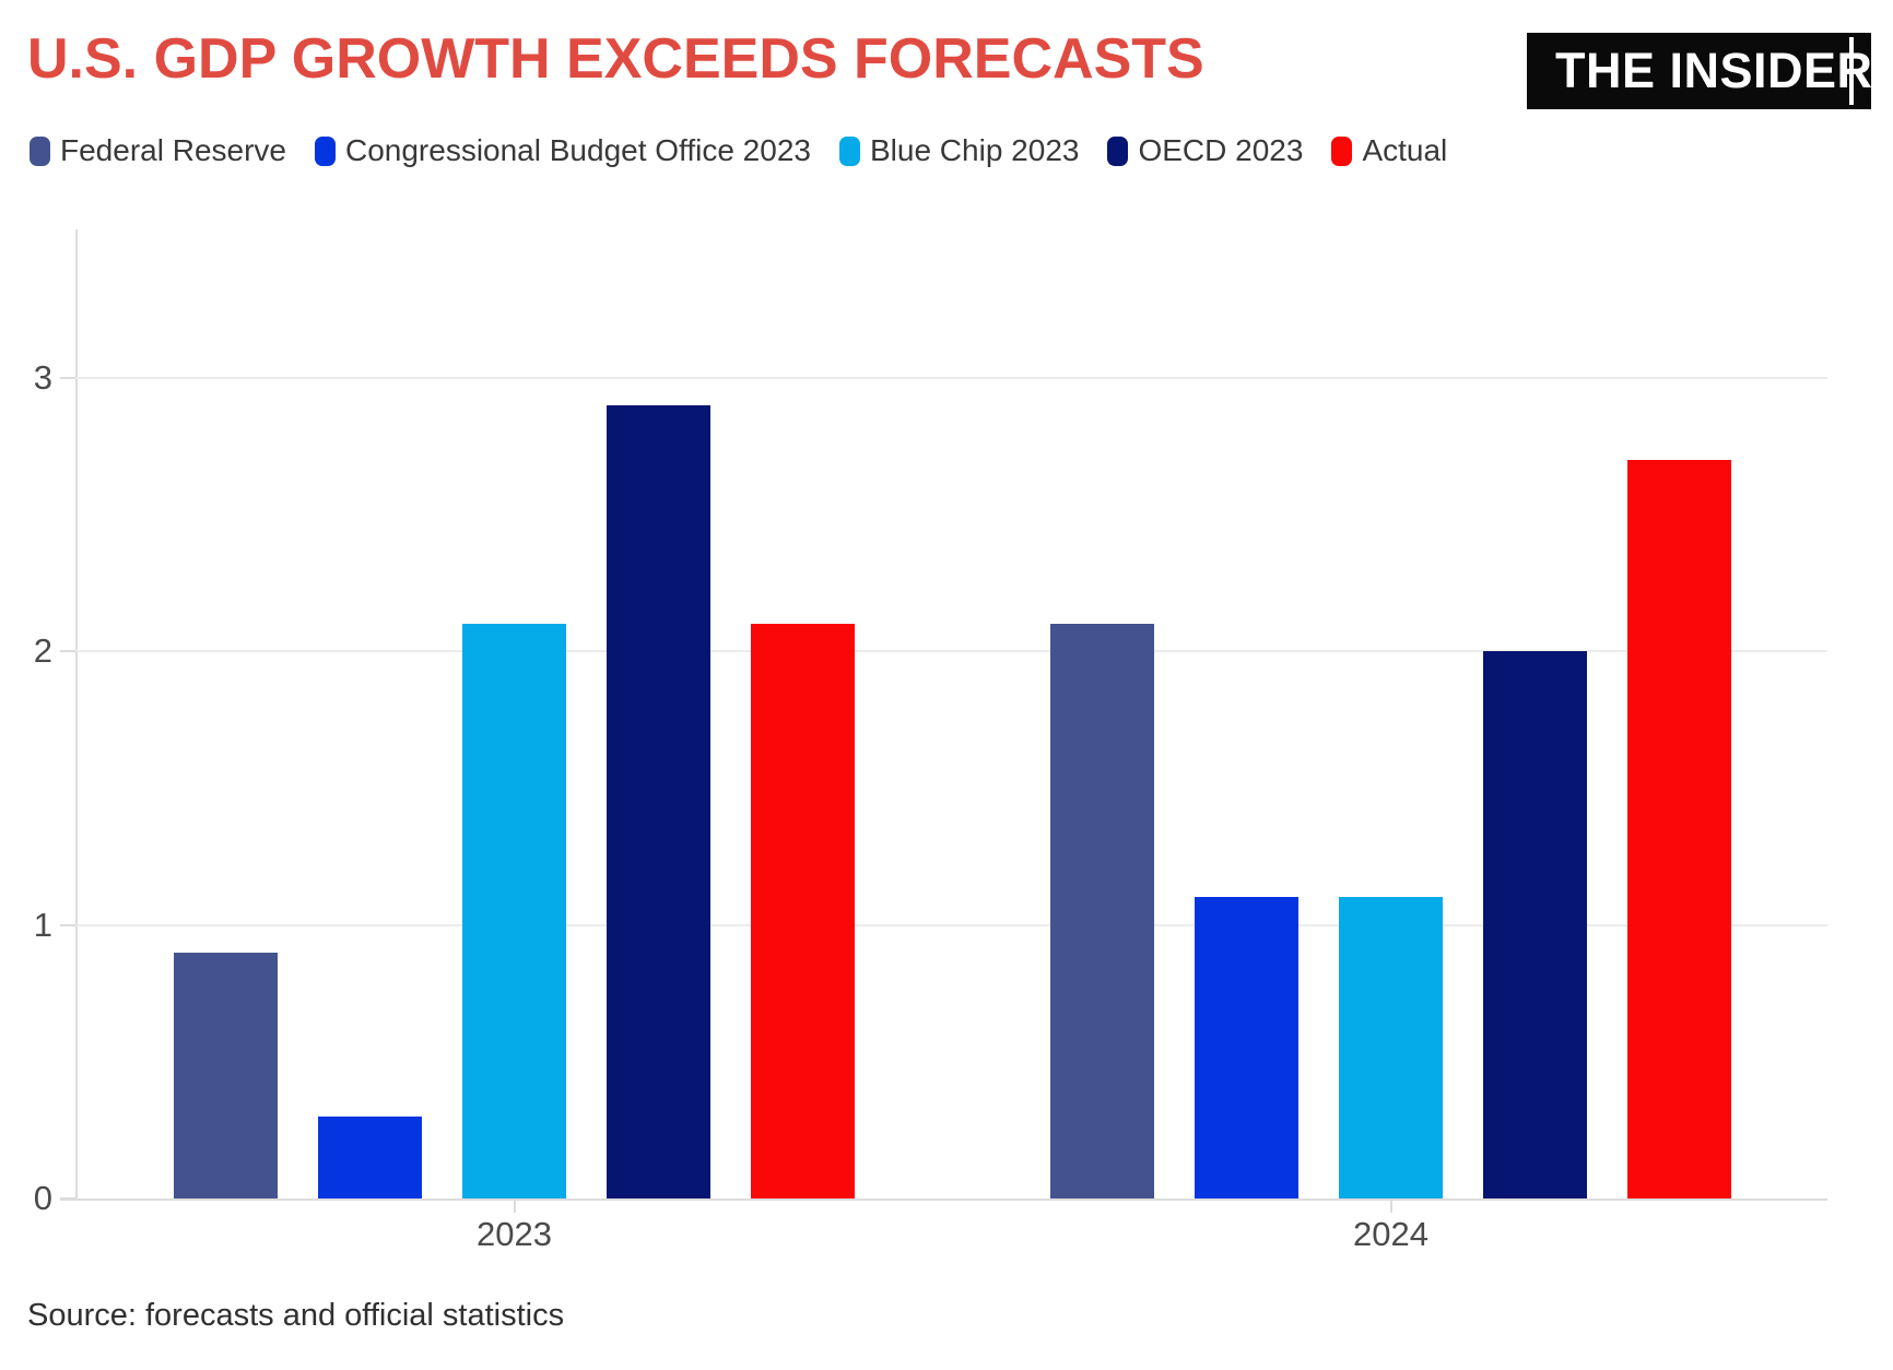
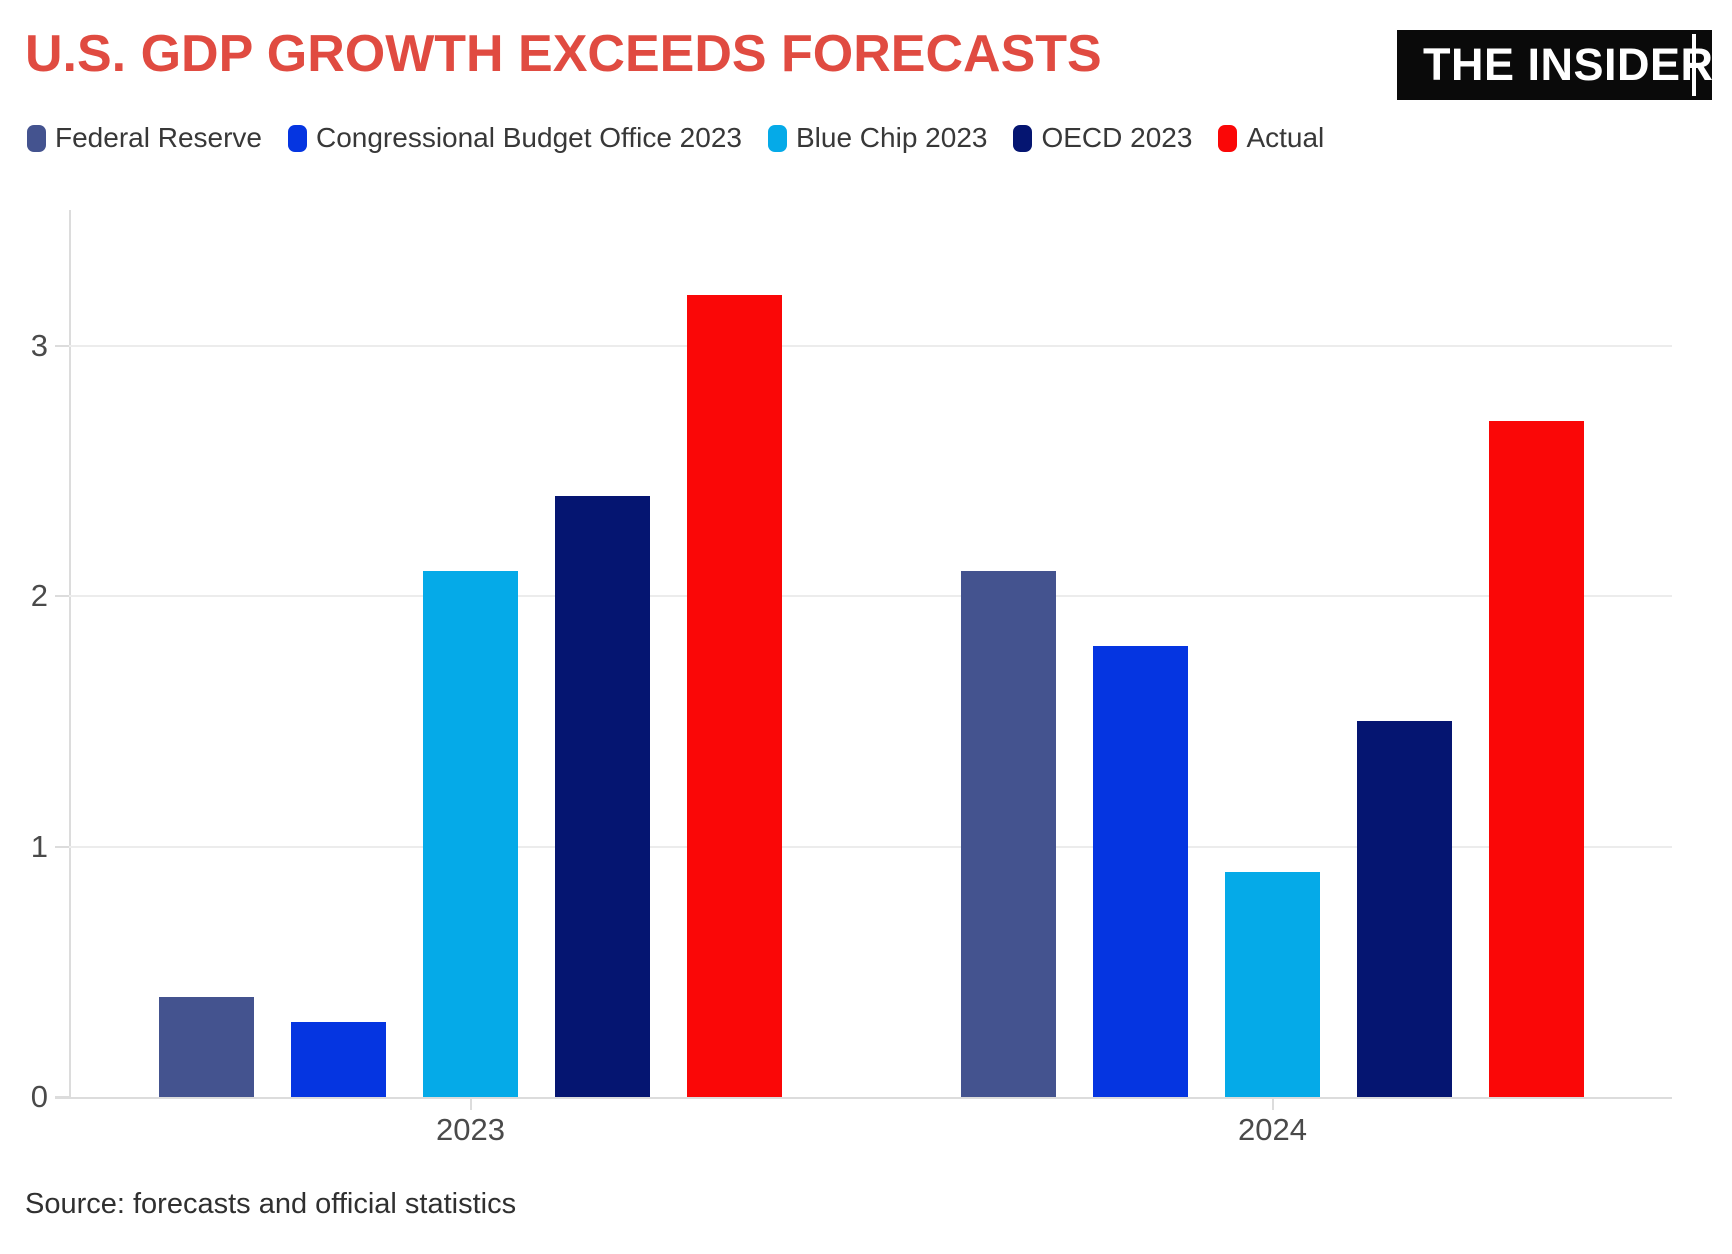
Federal Reserve/2023: 0.9 -> 0.4
OECD 2023/2023: 2.9 -> 2.4
Actual/2023: 2.1 -> 3.2
Congressional Budget Office 2023/2024: 1.1 -> 1.8
Blue Chip 2023/2024: 1.1 -> 0.9
OECD 2023/2024: 2.0 -> 1.5
